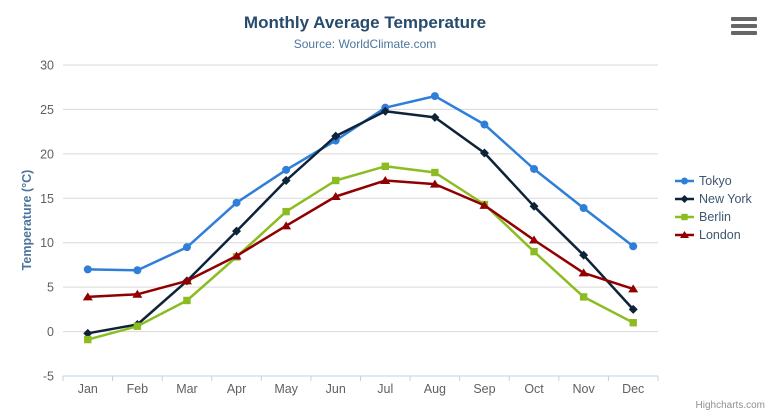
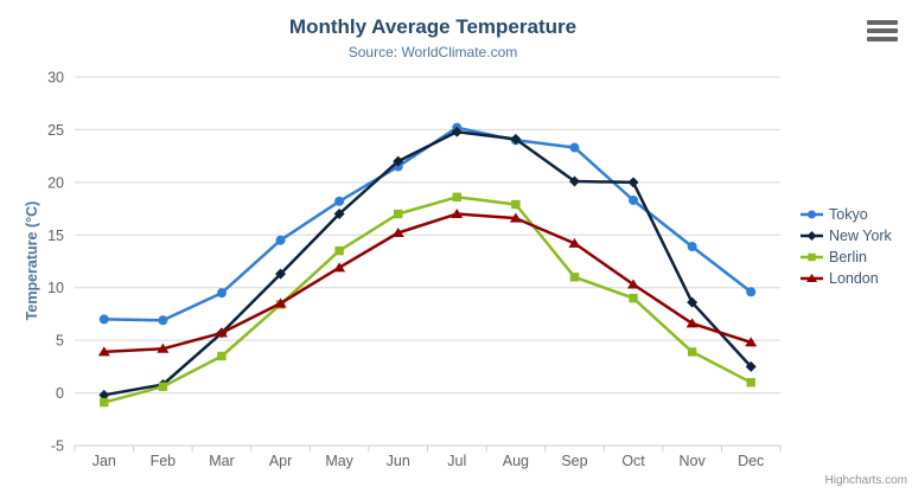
Tokyo/Aug: 26 -> 24
Berlin/Sep: 14 -> 11
New York/Oct: 14 -> 20
